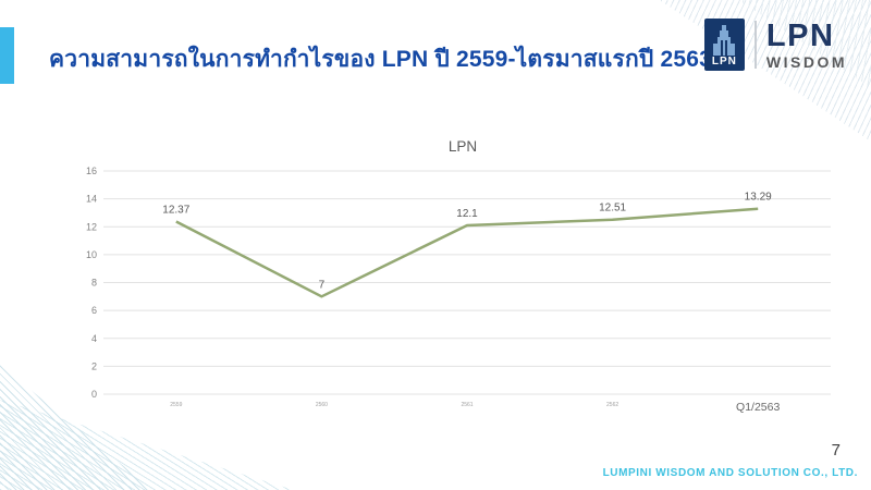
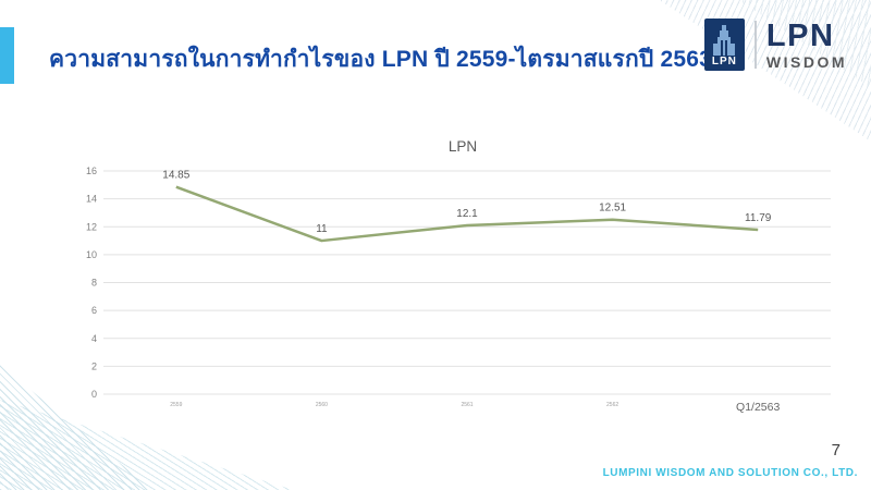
2559: 12.37 -> 14.85
2560: 7 -> 11
Q1/2563: 13.29 -> 11.79
